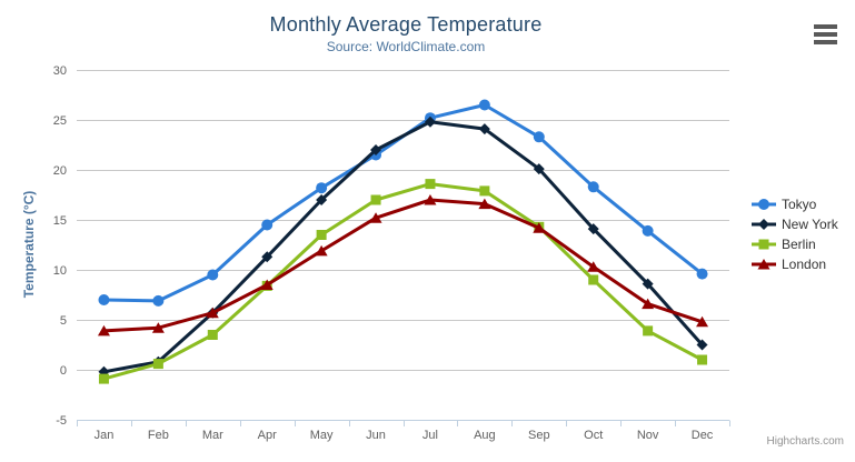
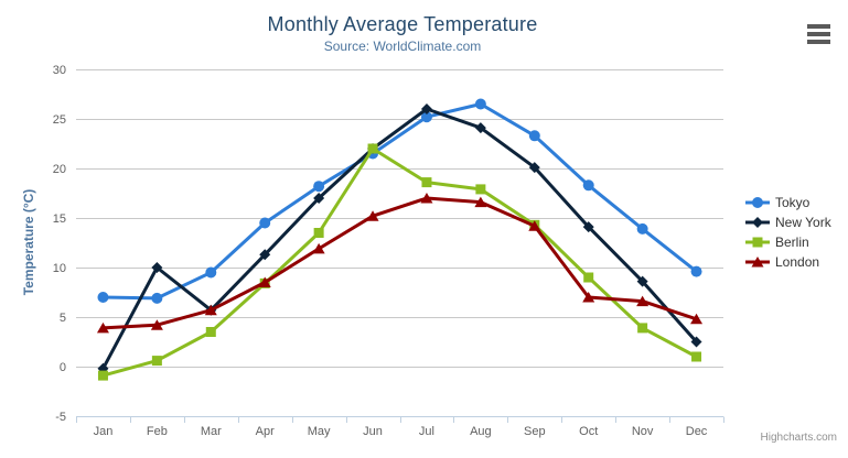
New York/Feb: 1 -> 10
Berlin/Jun: 17 -> 22
New York/Jul: 25 -> 26
London/Oct: 10 -> 7
